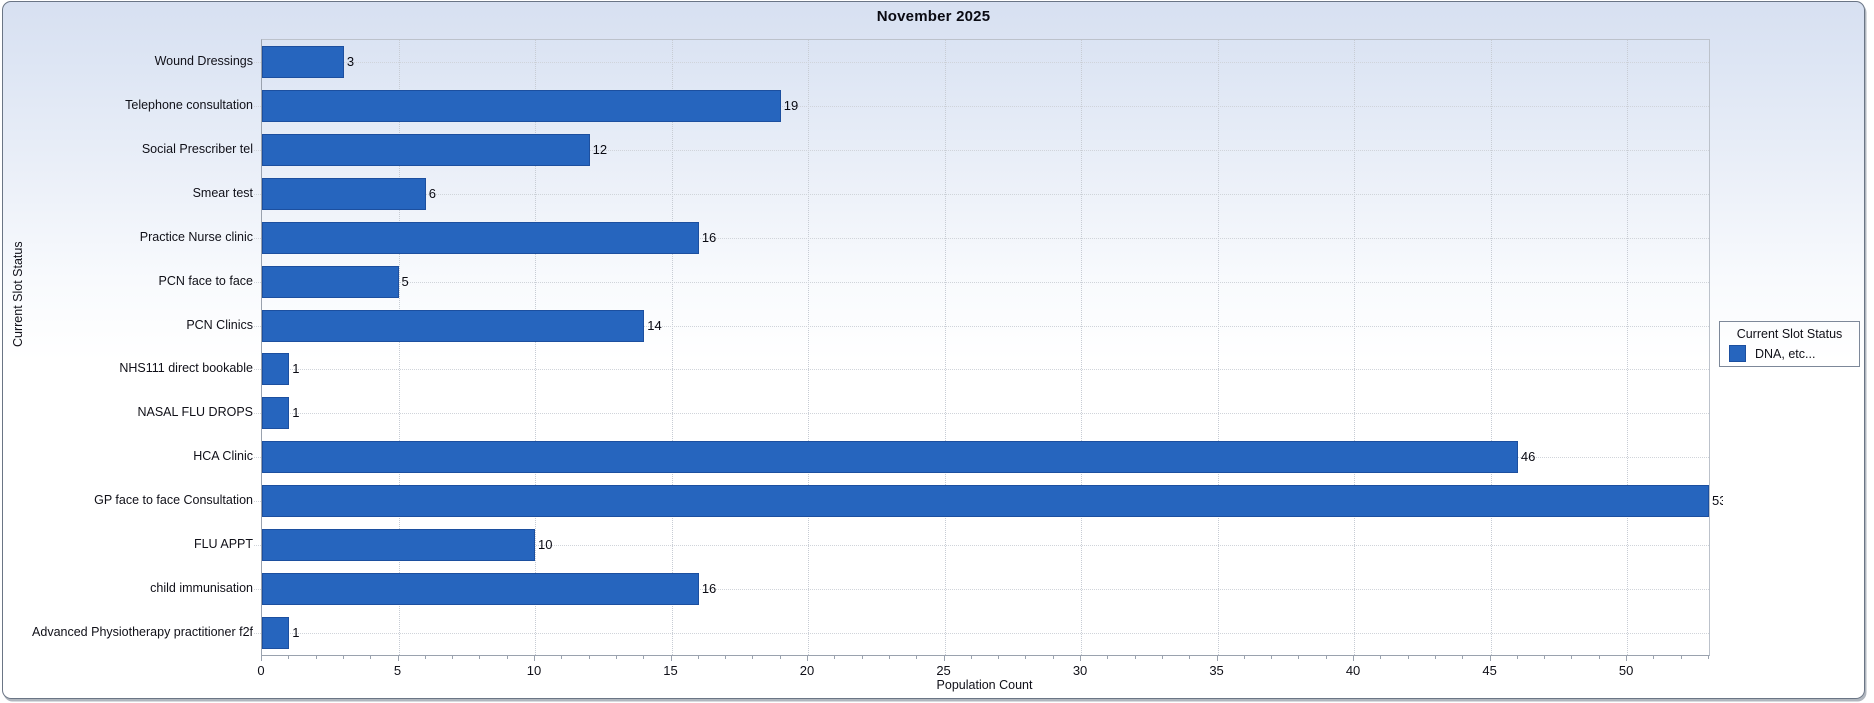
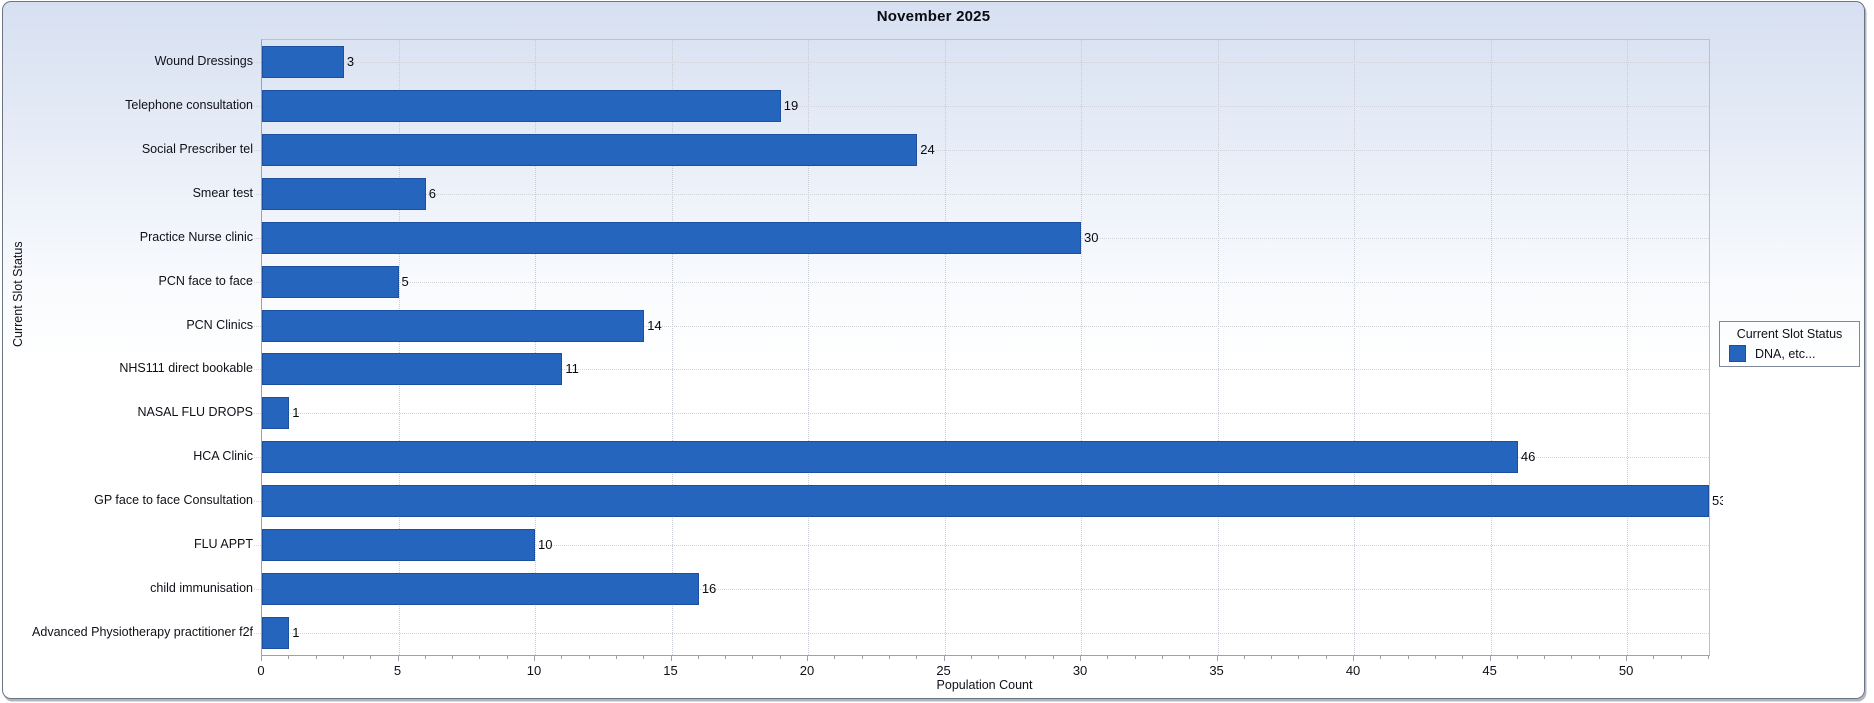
Social Prescriber tel: 12 -> 24
Practice Nurse clinic: 16 -> 30
NHS111 direct bookable: 1 -> 11
